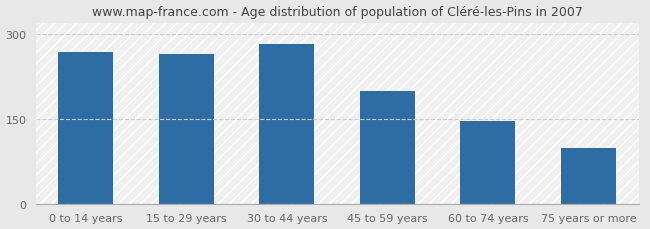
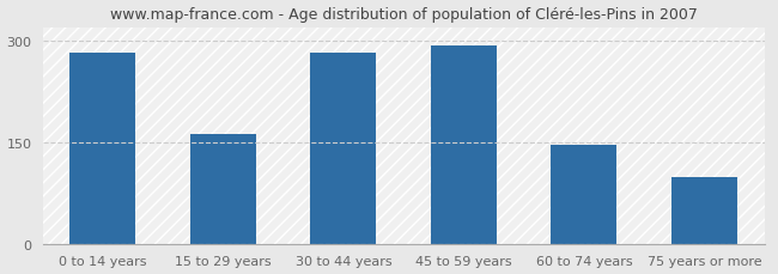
0 to 14 years: 268 -> 283
15 to 29 years: 266 -> 163
45 to 59 years: 200 -> 294
